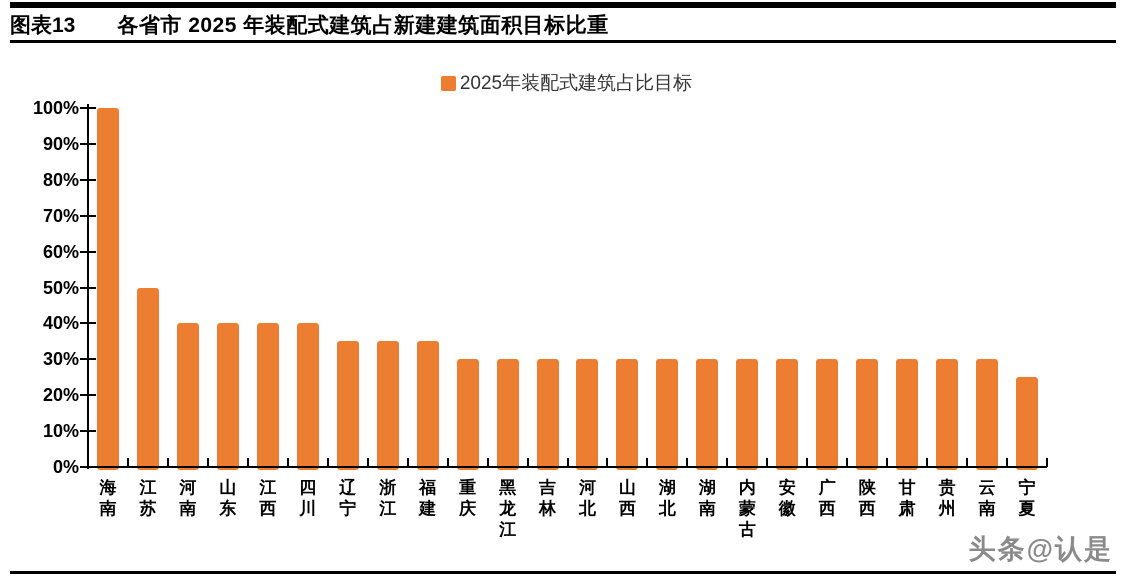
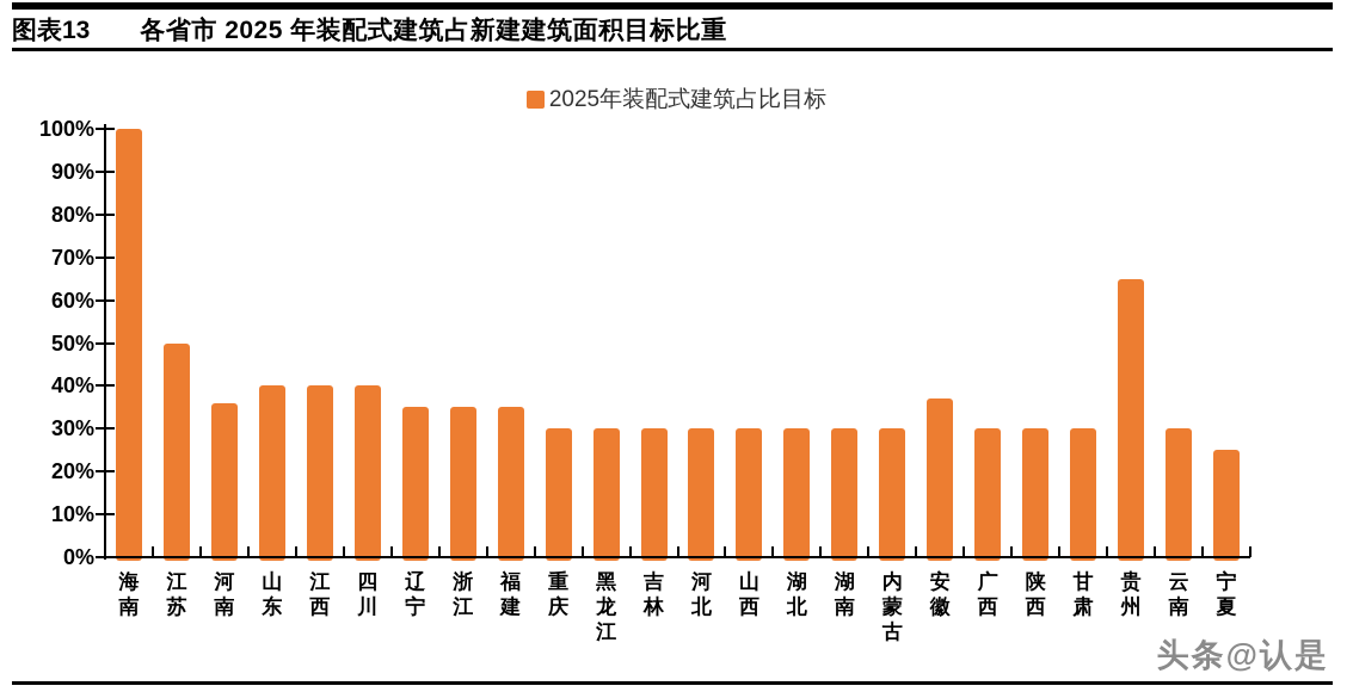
河南: 40% -> 36%
安徽: 30% -> 37%
贵州: 30% -> 65%
